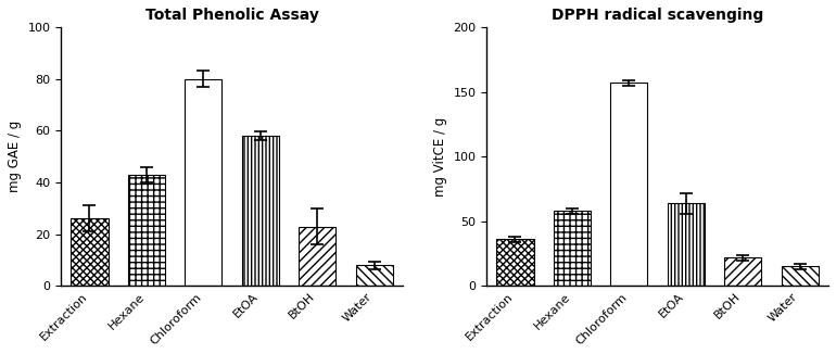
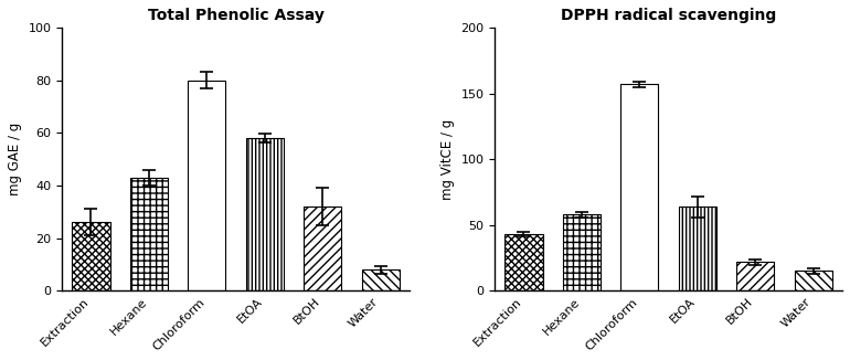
Total Phenolic Assay/BtOH: 23 -> 32
DPPH radical scavenging/Extraction: 36 -> 43
